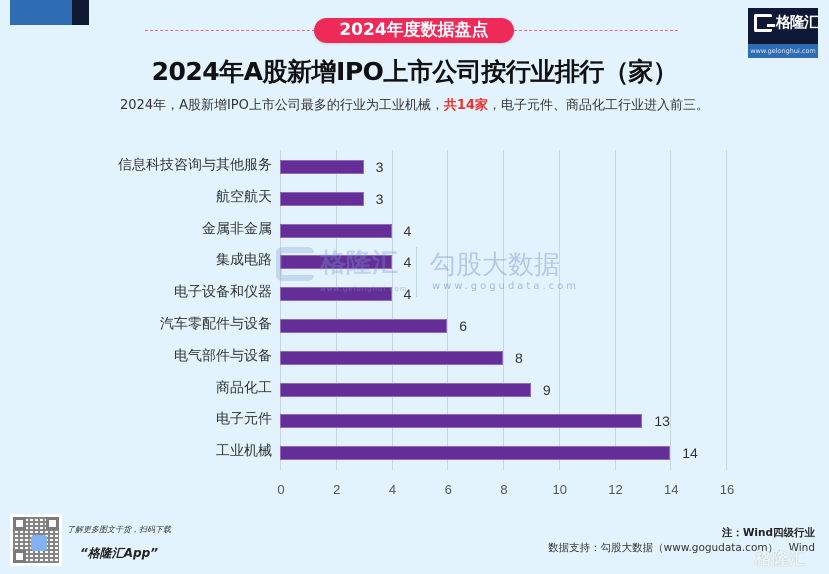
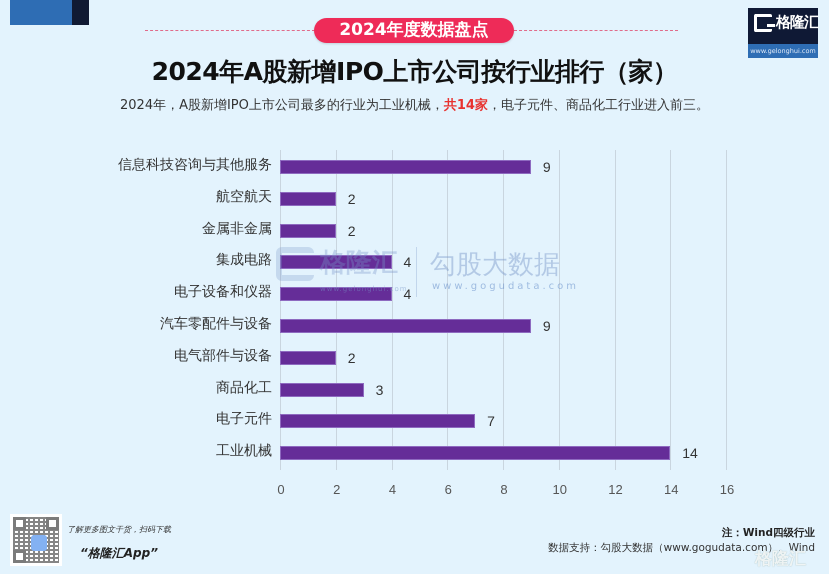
信息科技咨询与其他服务: 3 -> 9
航空航天: 3 -> 2
金属非金属: 4 -> 2
汽车零配件与设备: 6 -> 9
电气部件与设备: 8 -> 2
商品化工: 9 -> 3
电子元件: 13 -> 7
